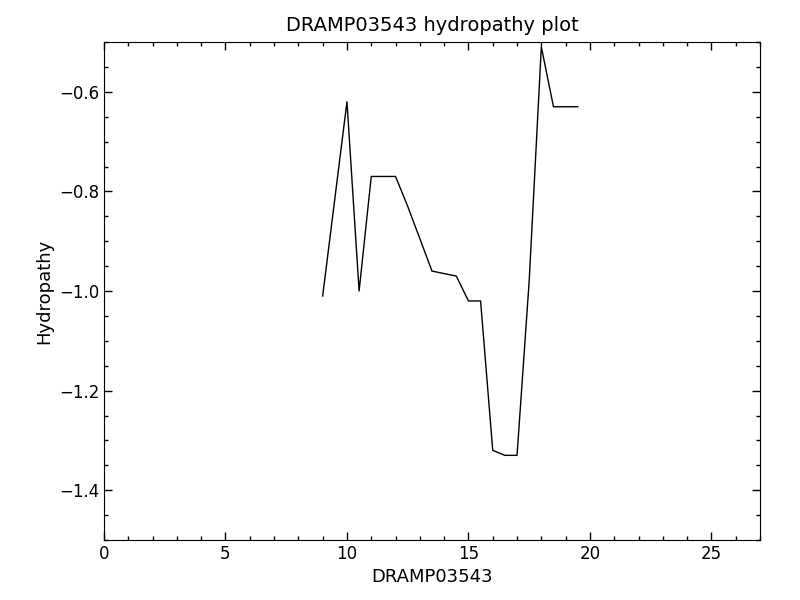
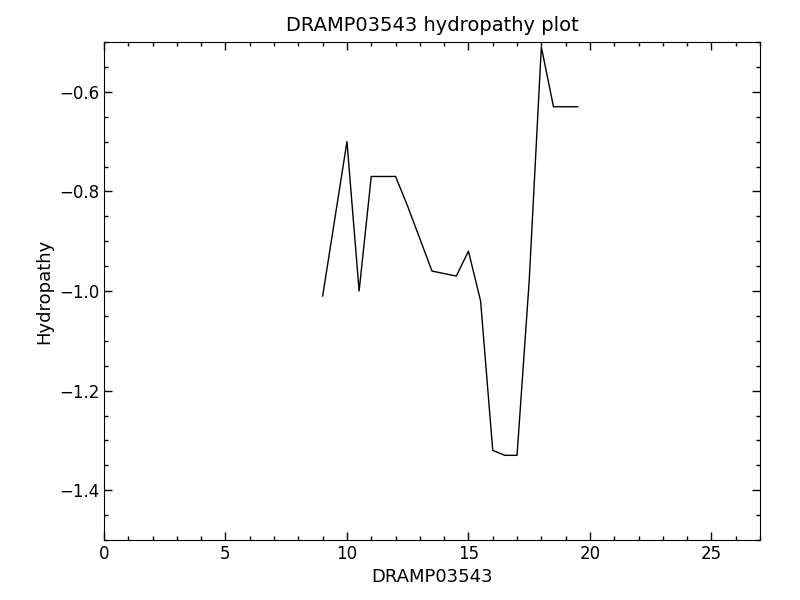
10: -0.62 -> -0.70
15: -1.02 -> -0.92
